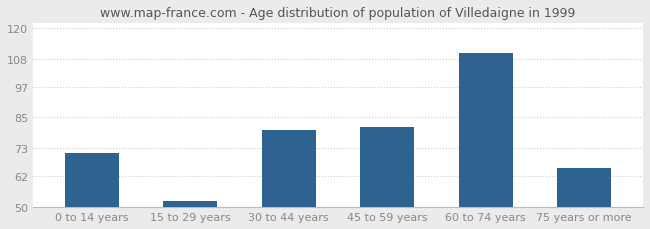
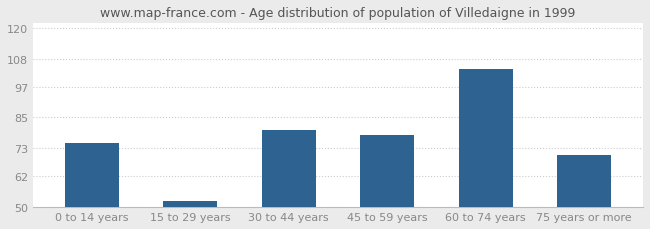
0 to 14 years: 71 -> 75
45 to 59 years: 81 -> 78
60 to 74 years: 110 -> 104
75 years or more: 65 -> 70
